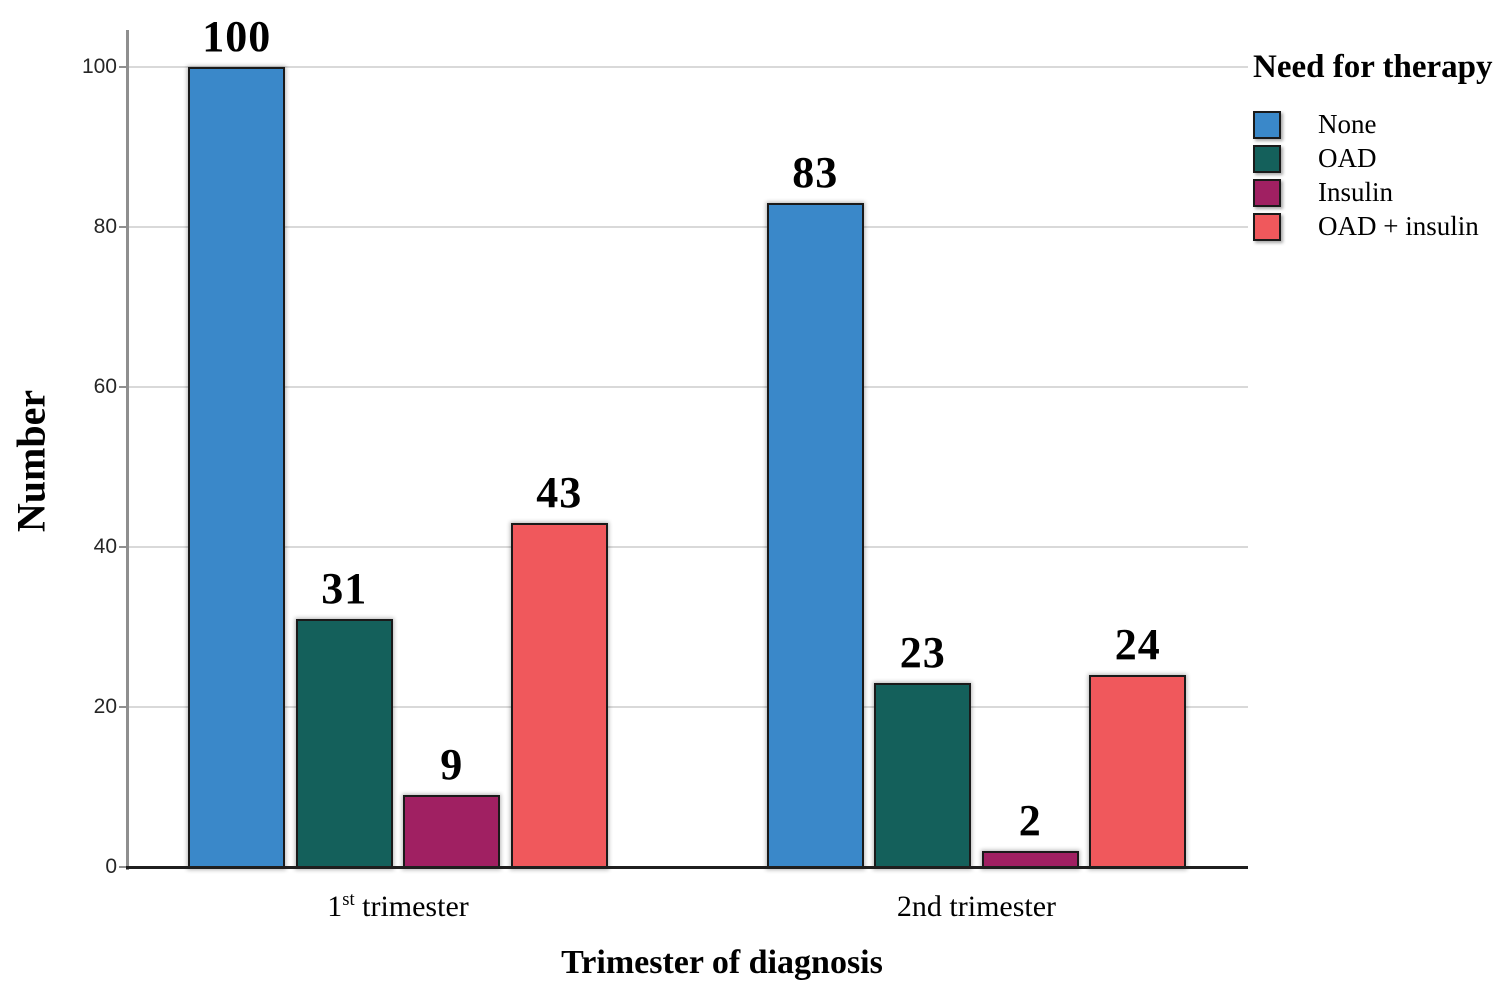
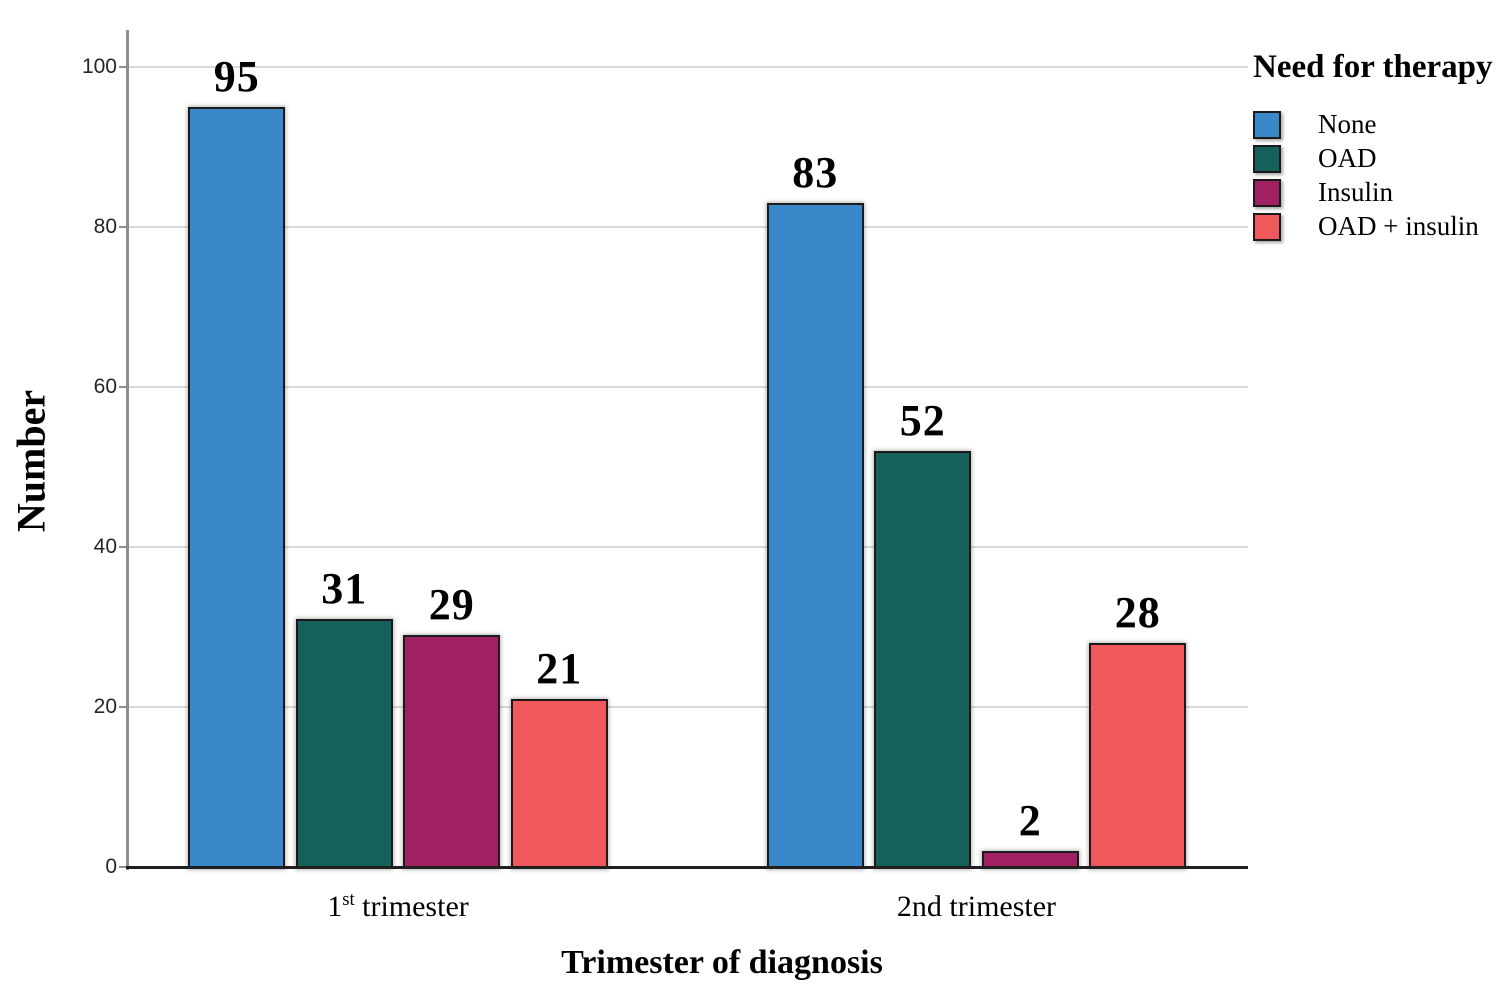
None/1st trimester: 100 -> 95
Insulin/1st trimester: 9 -> 29
OAD + insulin/1st trimester: 43 -> 21
OAD/2nd trimester: 23 -> 52
OAD + insulin/2nd trimester: 24 -> 28
